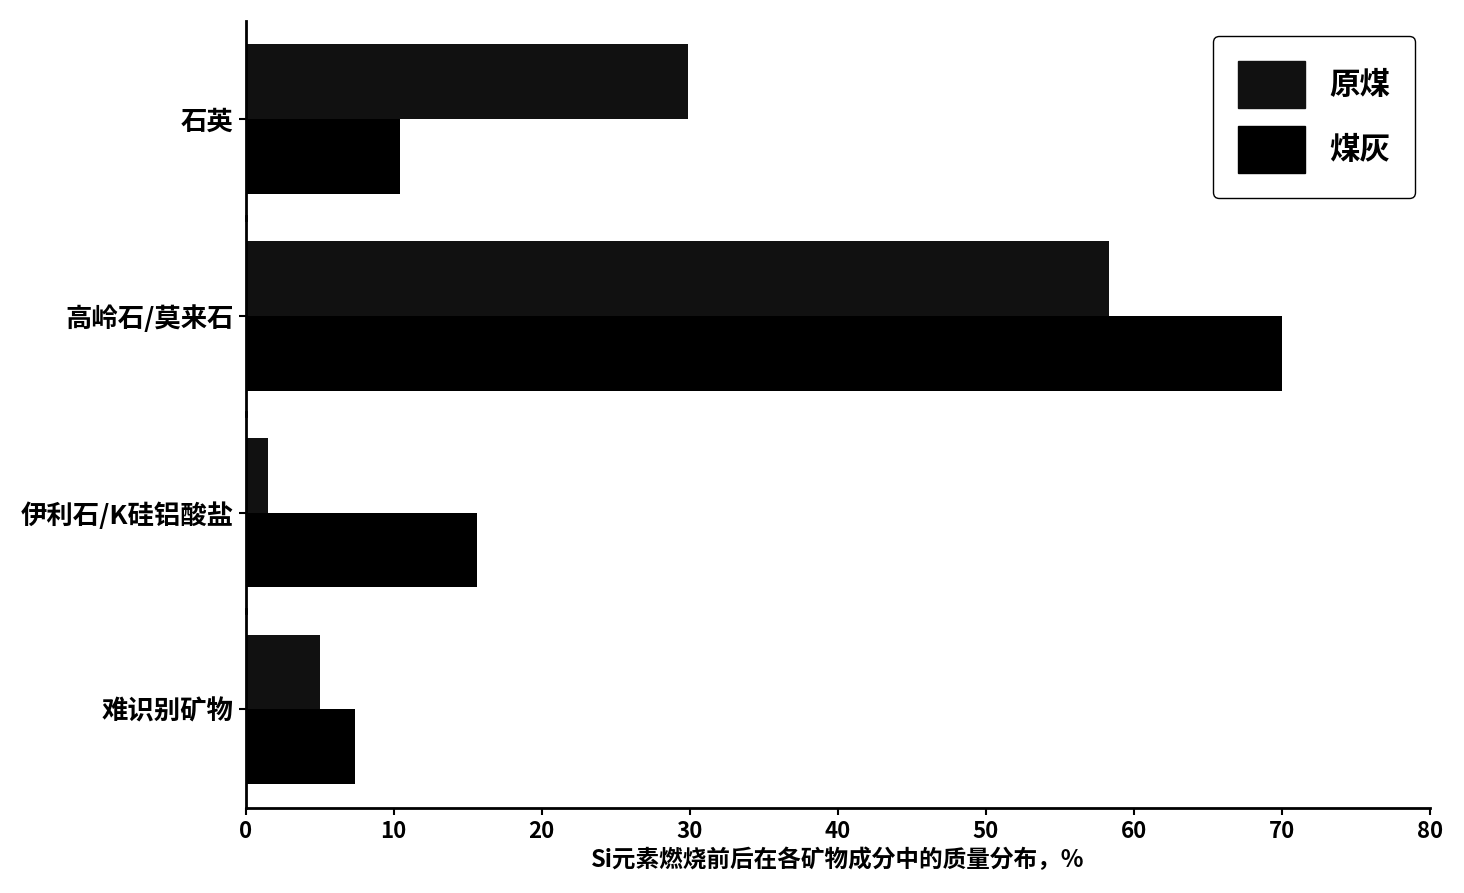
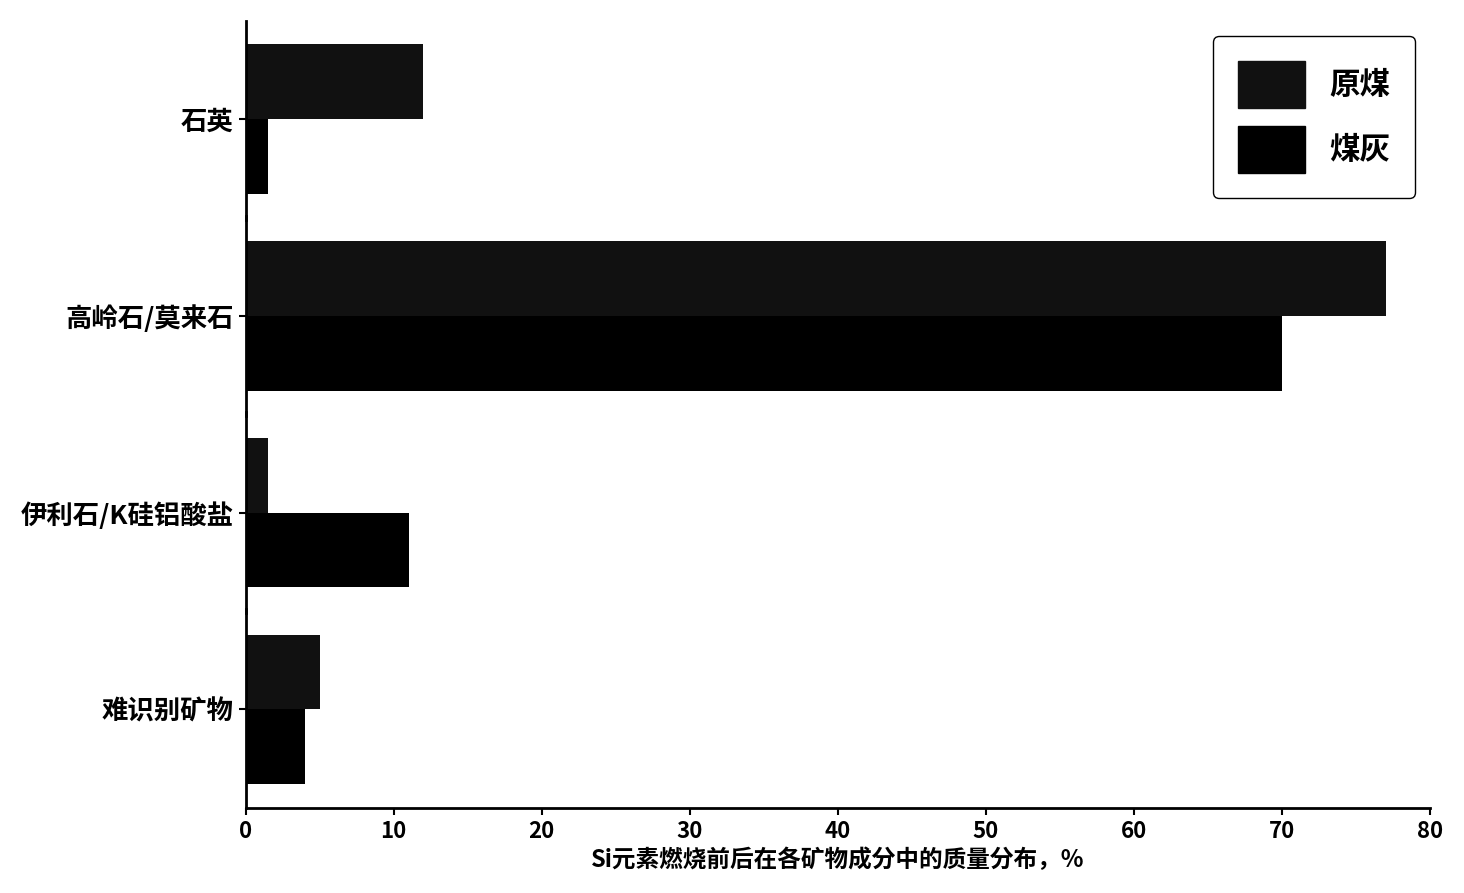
原煤/石英: 29.9 -> 12.0
煤灰/石英: 10.4 -> 1.5
原煤/高岭石/莫来石: 58.3 -> 77.0
煤灰/伊利石/K硅铝酸盐: 15.6 -> 11.0
煤灰/难识别矿物: 7.4 -> 4.0
